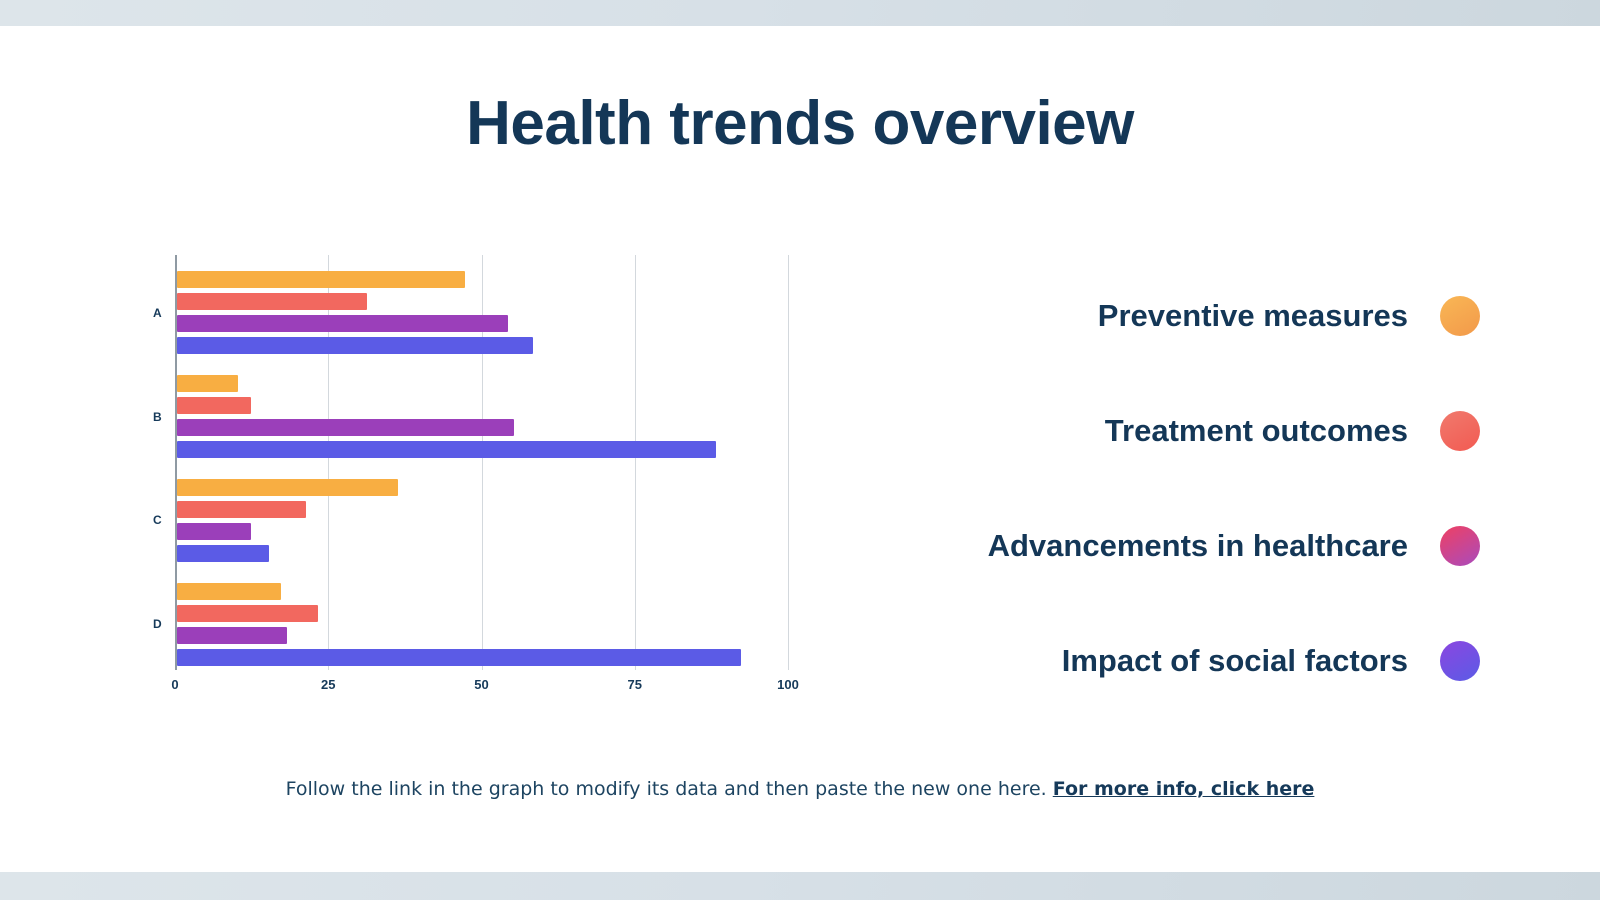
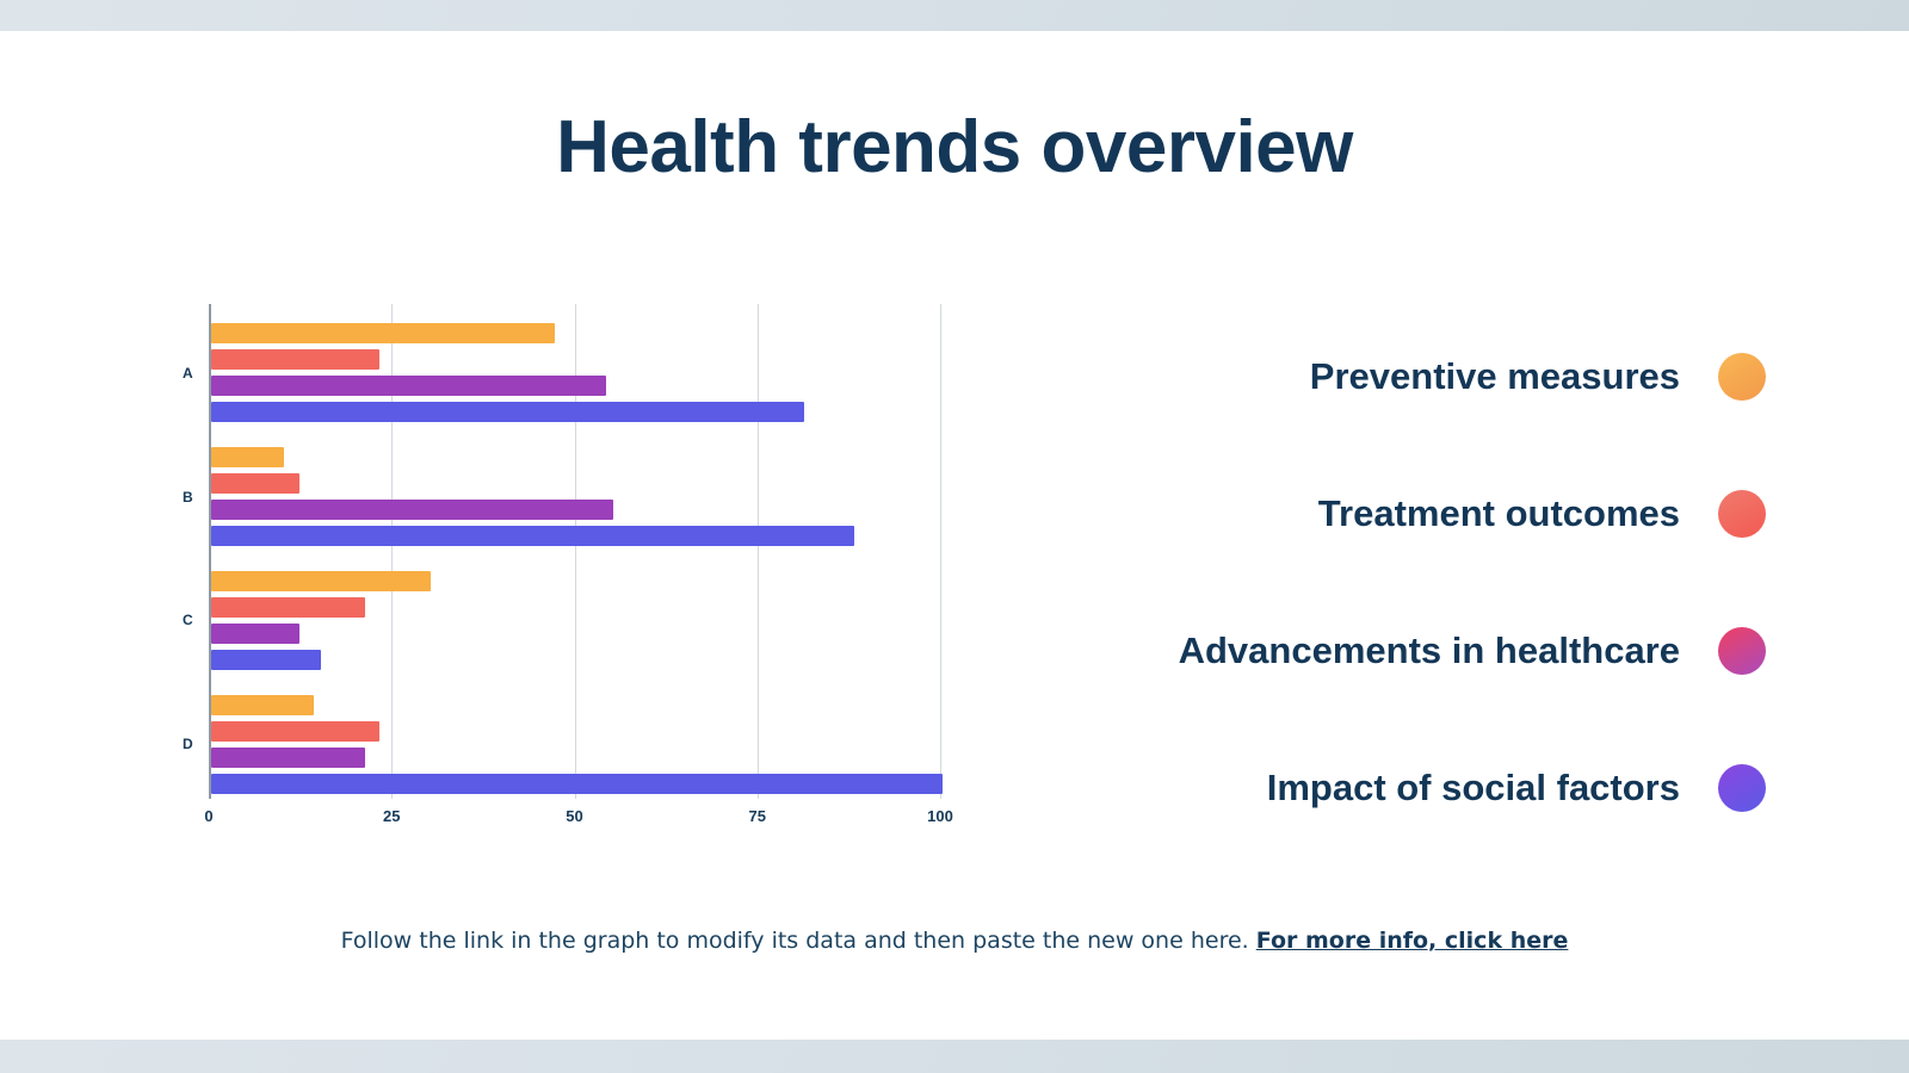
Treatment outcomes/A: 31 -> 23
Impact of social factors/A: 58 -> 81
Preventive measures/C: 36 -> 30
Preventive measures/D: 17 -> 14
Advancements in healthcare/D: 18 -> 21
Impact of social factors/D: 92 -> 100
